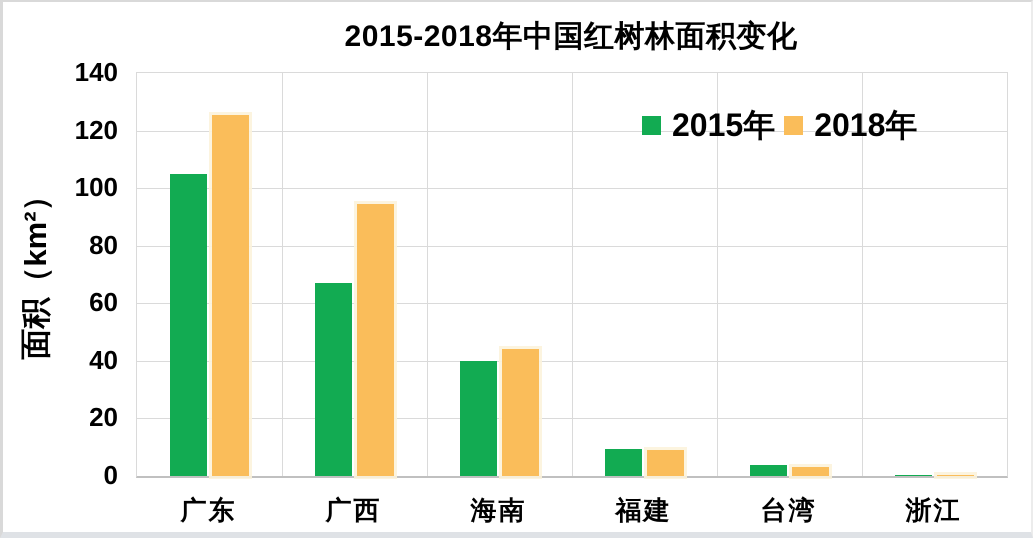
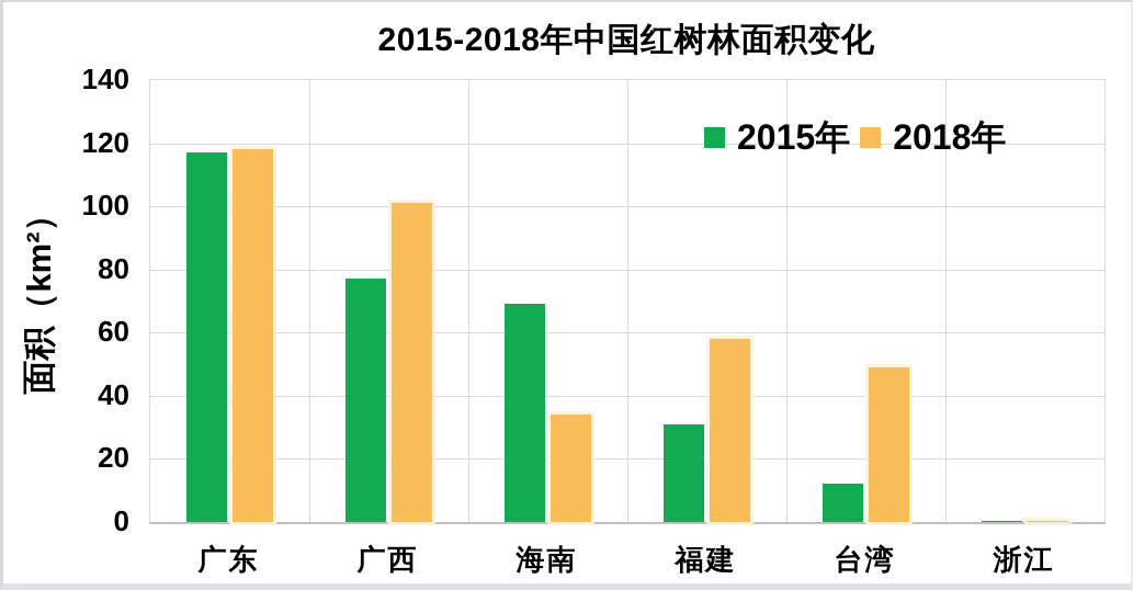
2015年/广东: 105 -> 117
2018年/广东: 126 -> 118
2015年/广西: 67 -> 77
2018年/广西: 94 -> 101
2015年/海南: 40 -> 69
2018年/海南: 44 -> 34
2015年/福建: 10 -> 31
2018年/福建: 9 -> 58
2015年/台湾: 4 -> 12
2018年/台湾: 3 -> 49
